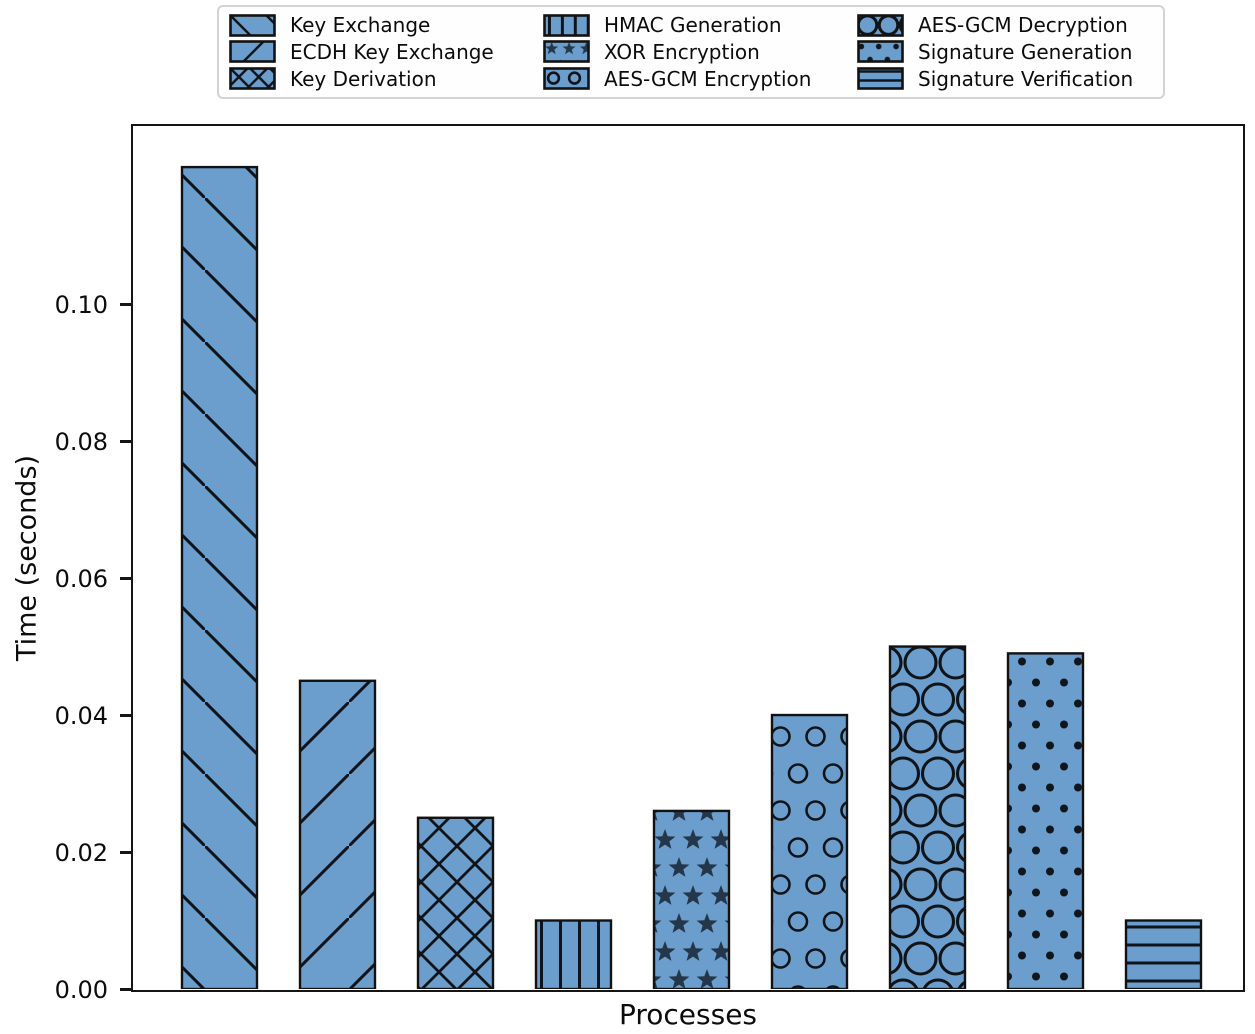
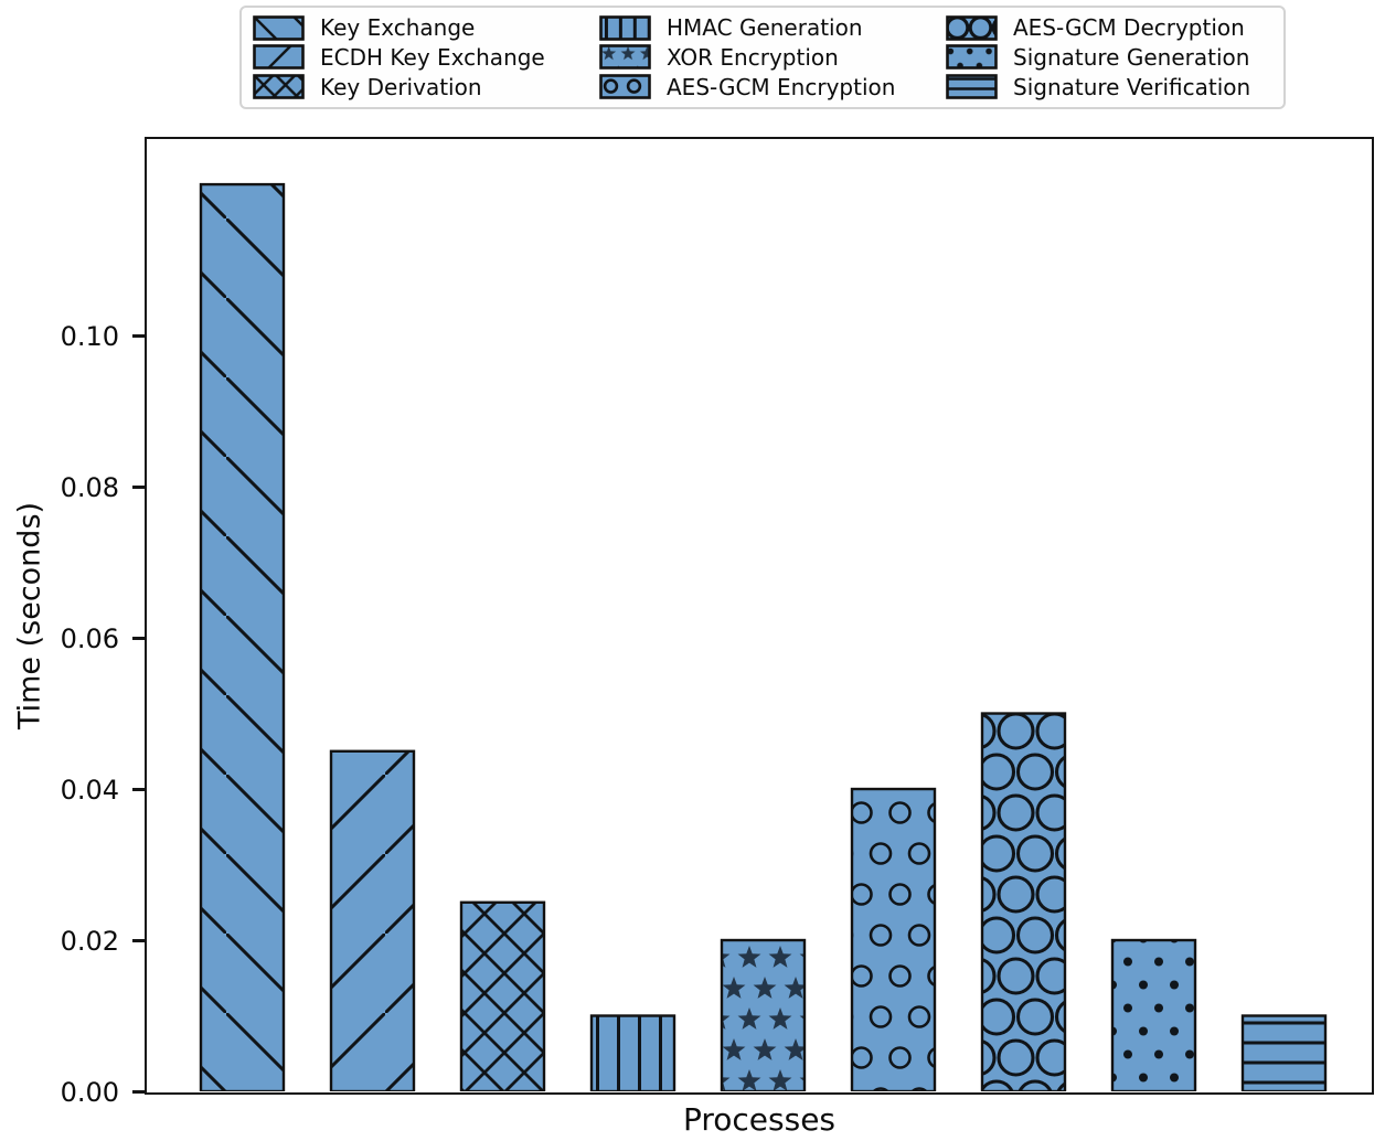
XOR Encryption: 0.026 -> 0.020
Signature Generation: 0.049 -> 0.020
